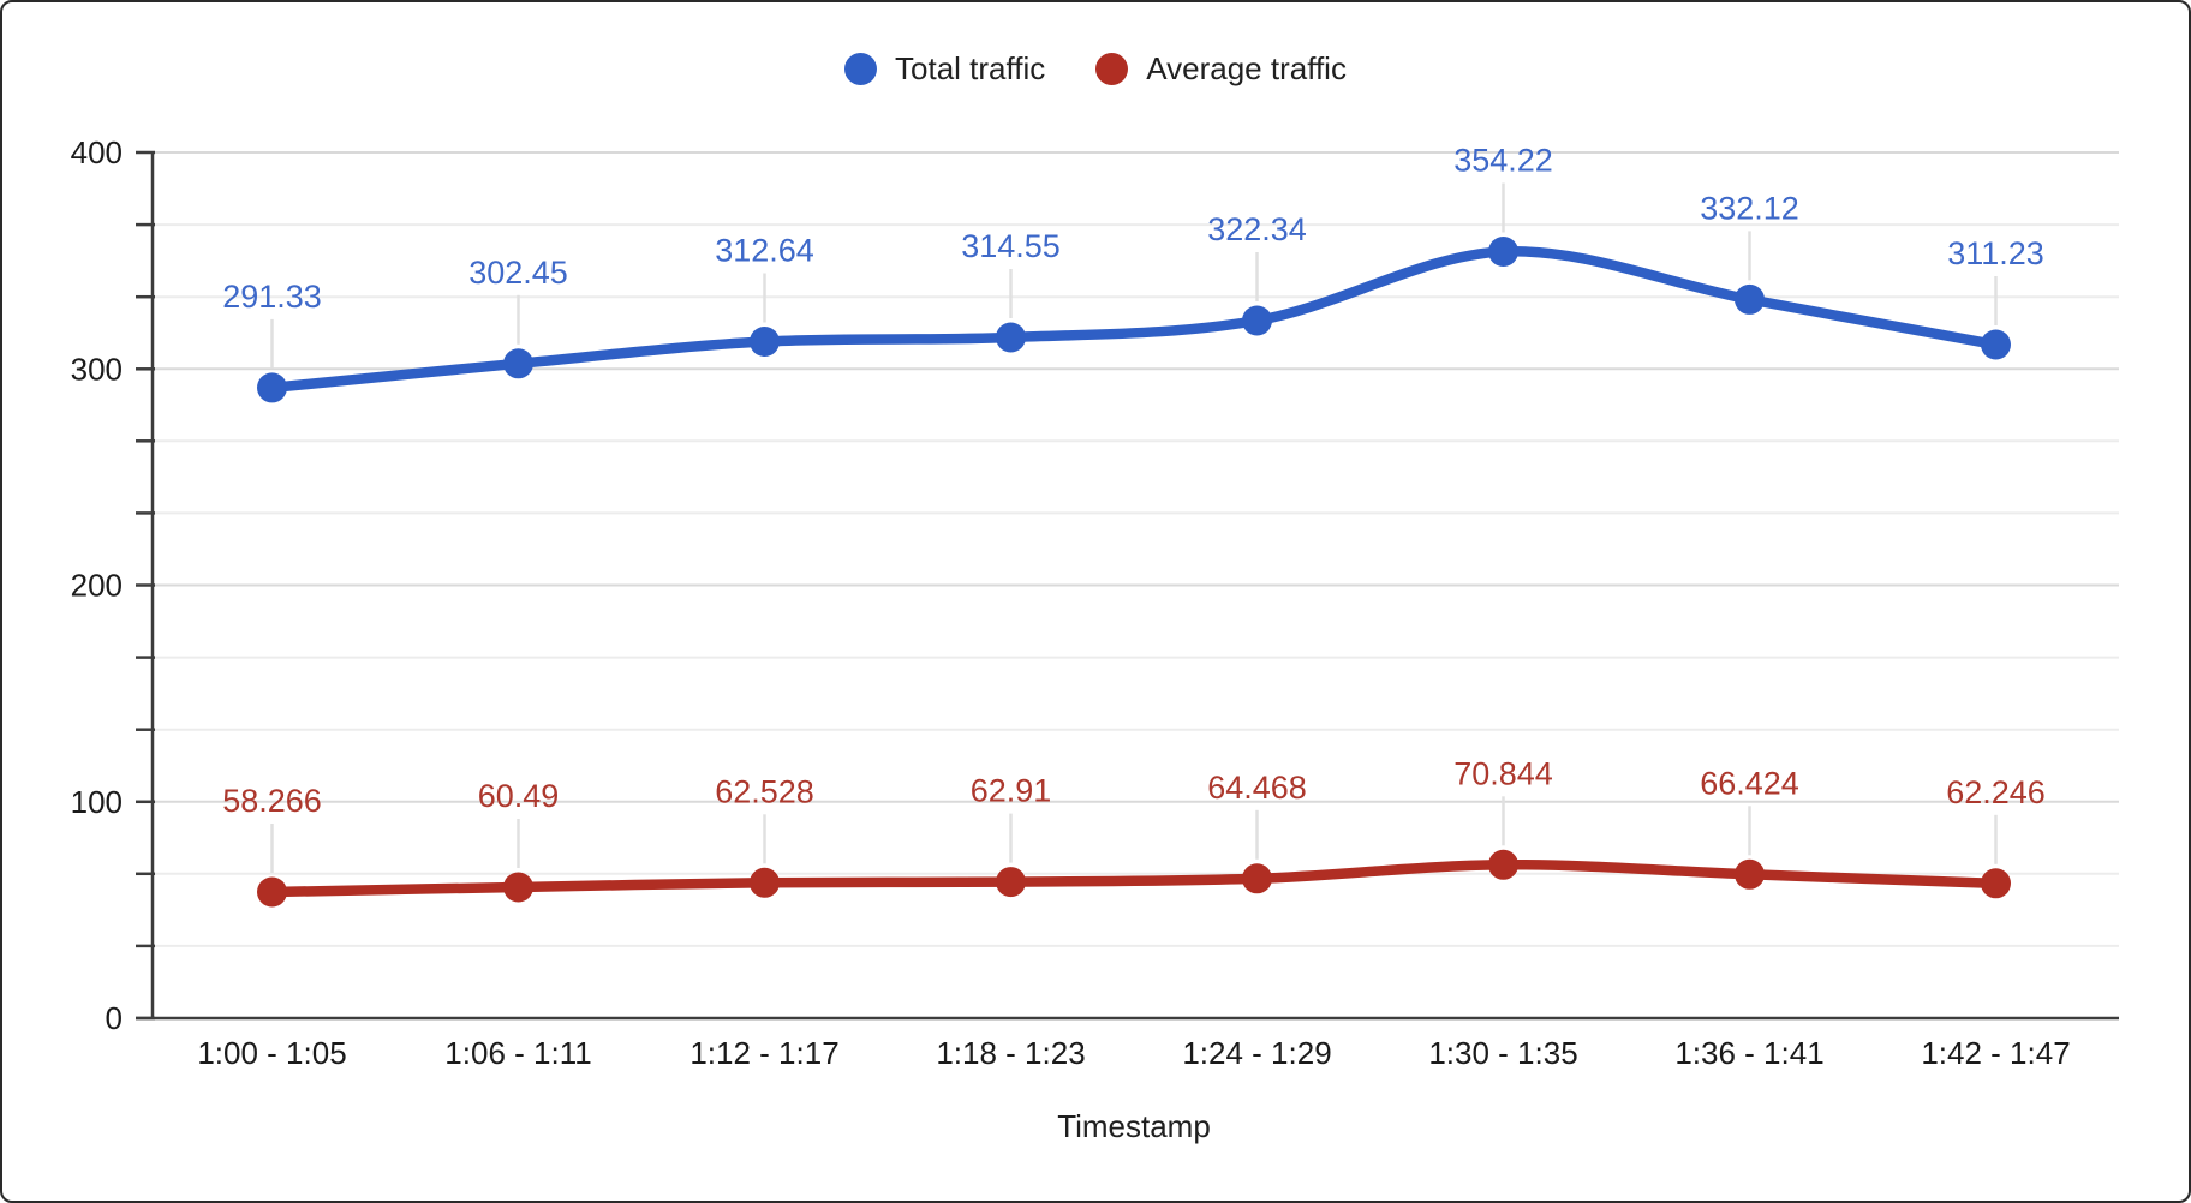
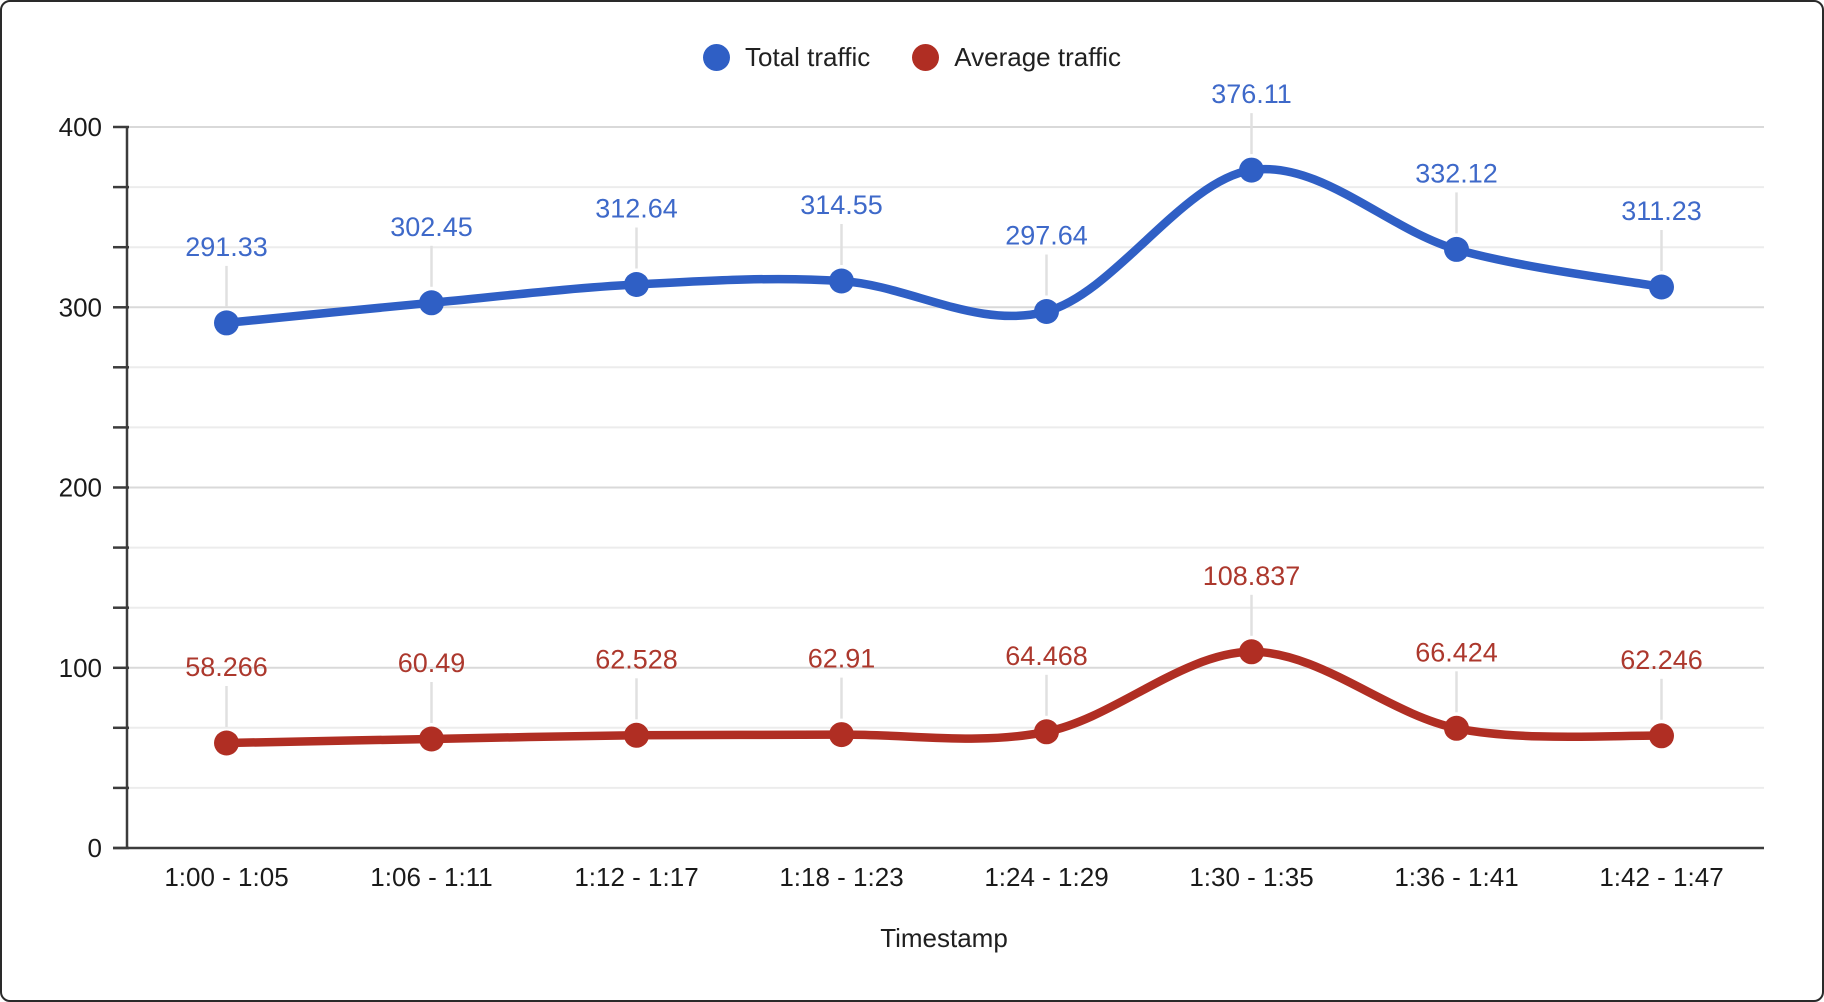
Total traffic/1:24 - 1:29: 322.34 -> 297.64
Total traffic/1:30 - 1:35: 354.22 -> 376.11
Average traffic/1:30 - 1:35: 70.844 -> 108.837
